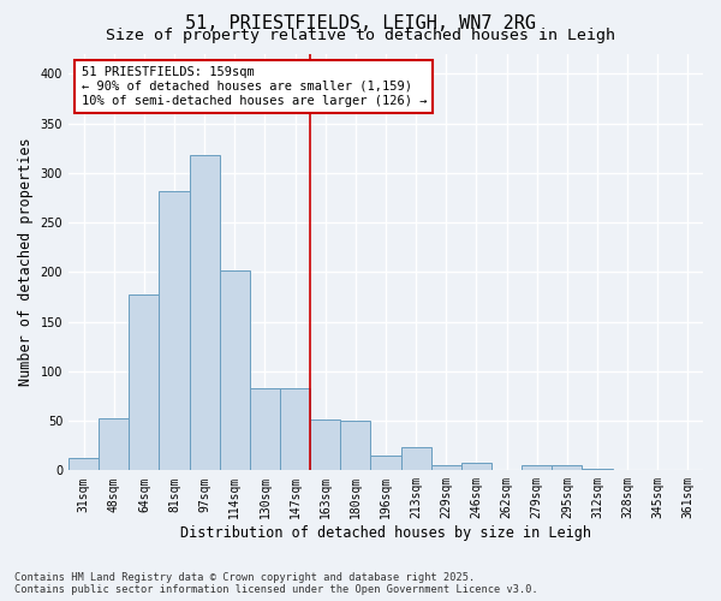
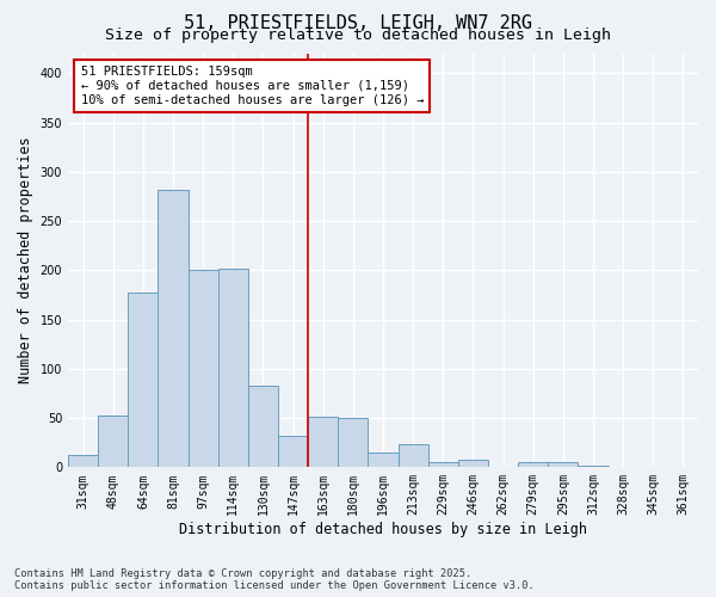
97sqm: 318 -> 200
147sqm: 83 -> 32
